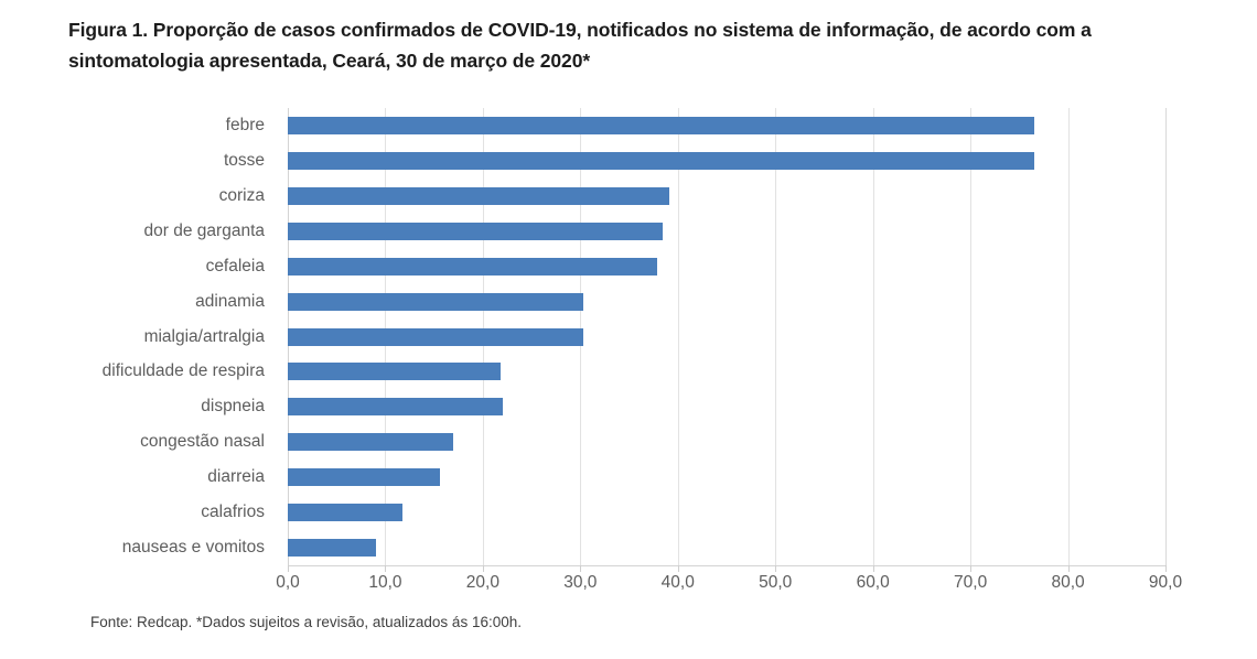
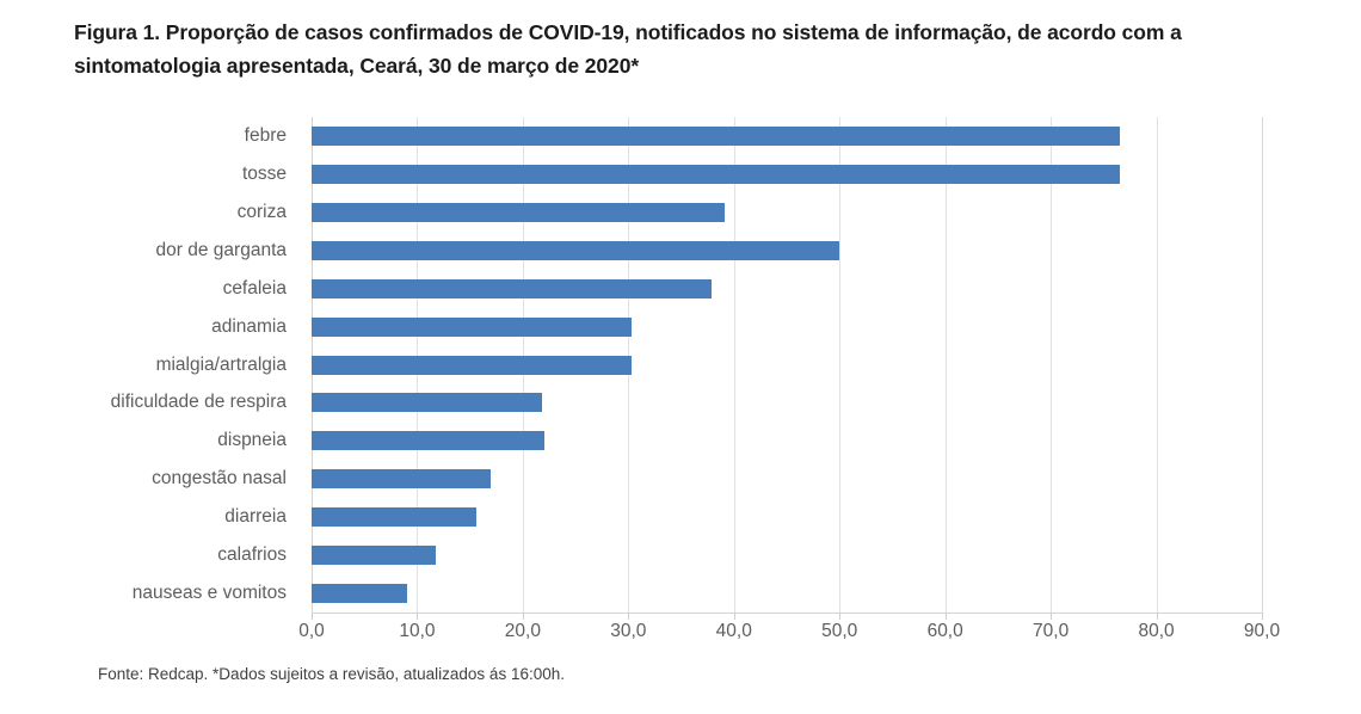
dor de garganta: 38 -> 50
